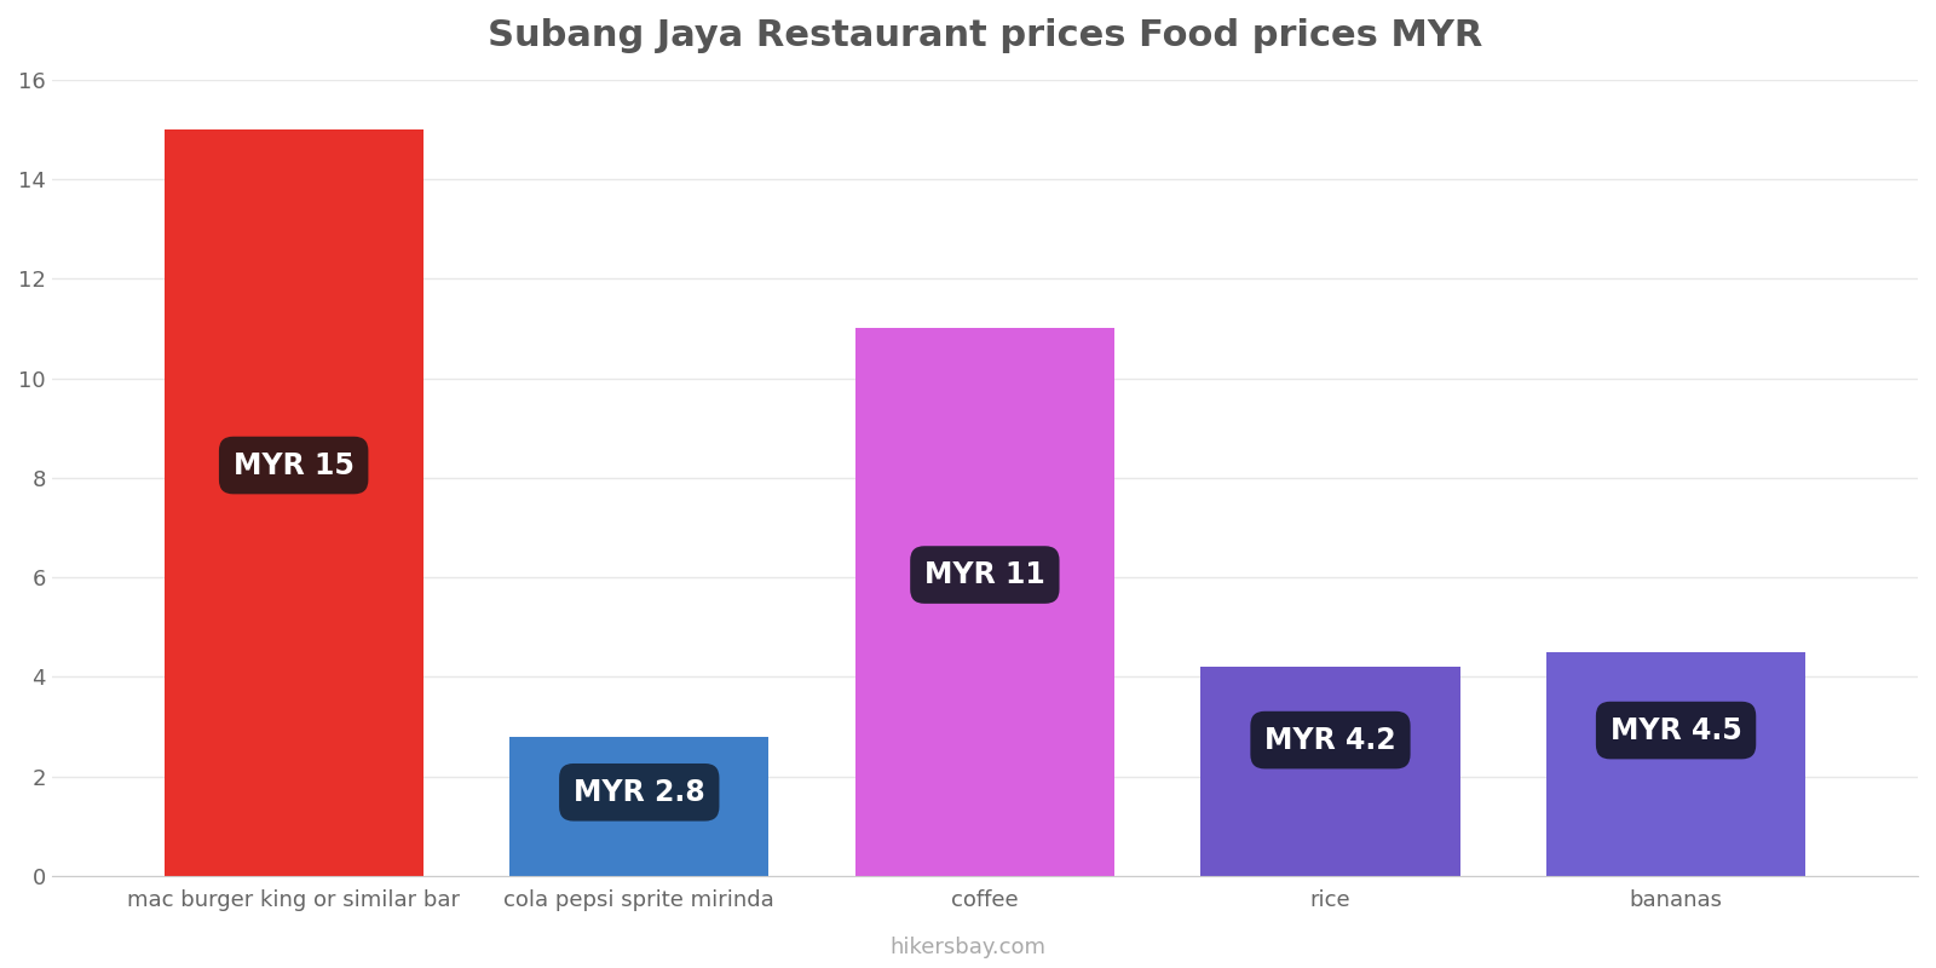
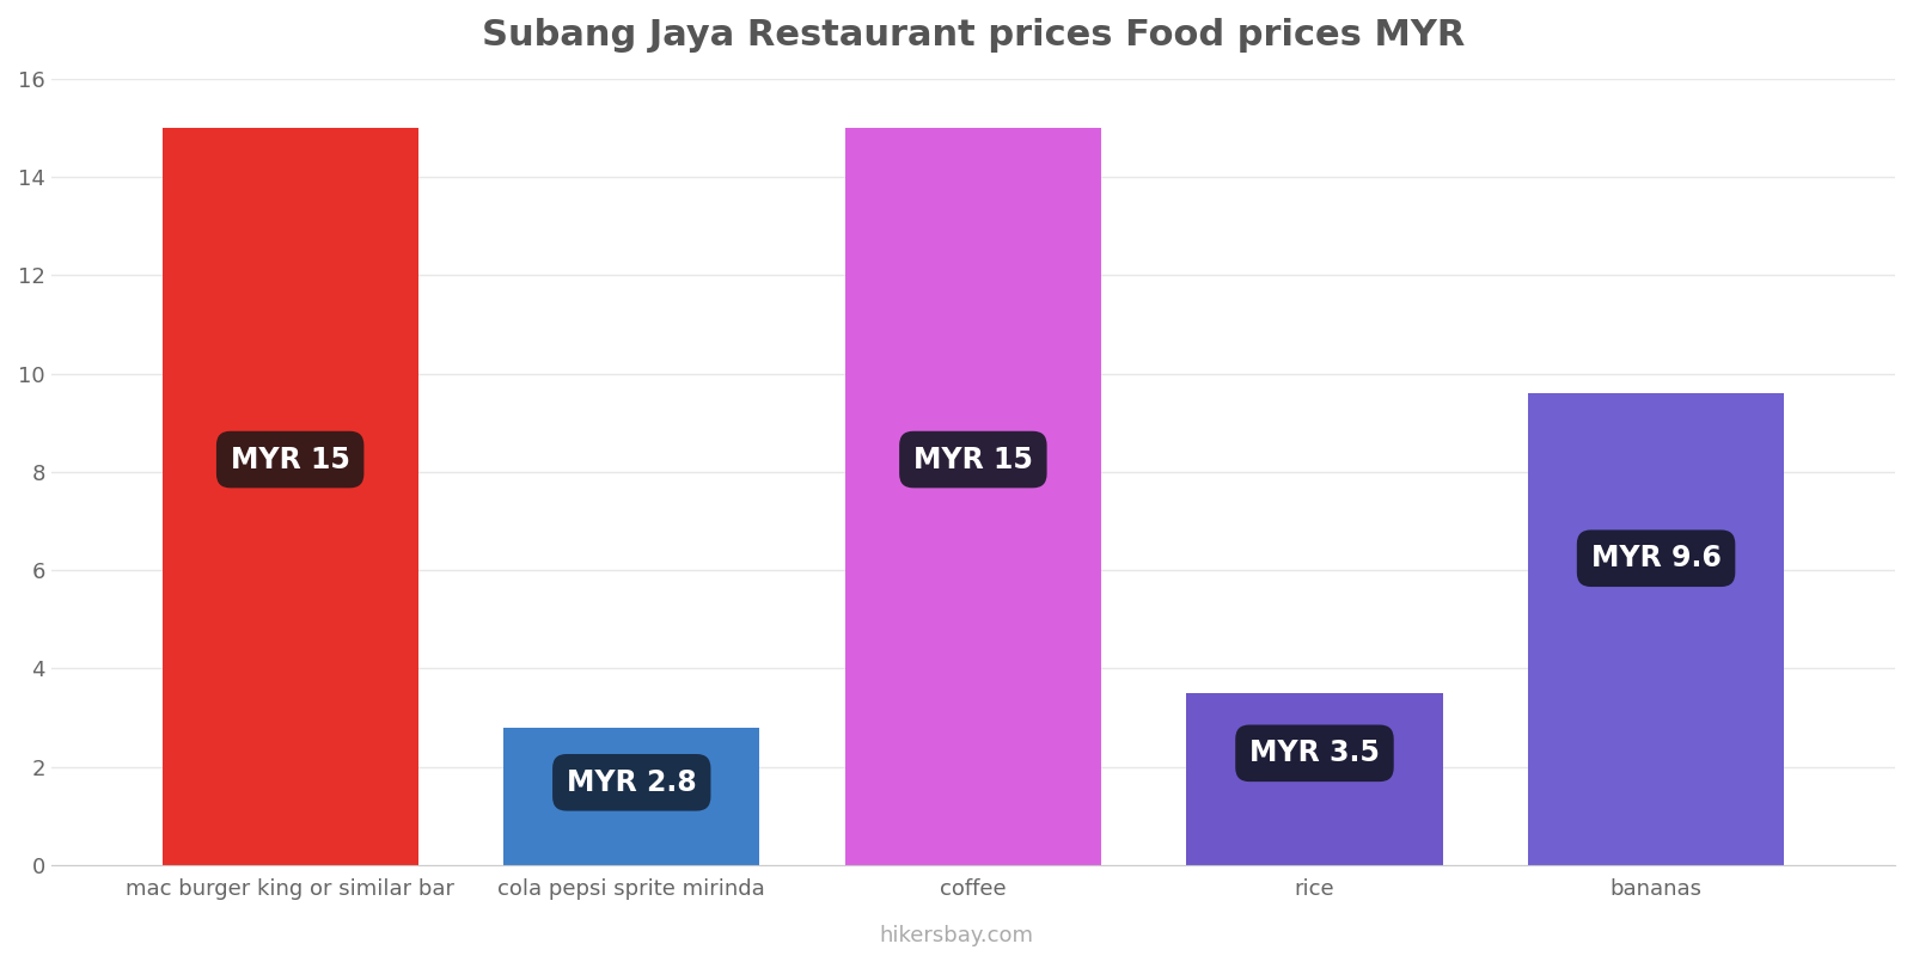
coffee: 11 -> 15
rice: 4.2 -> 3.5
bananas: 4.5 -> 9.6
